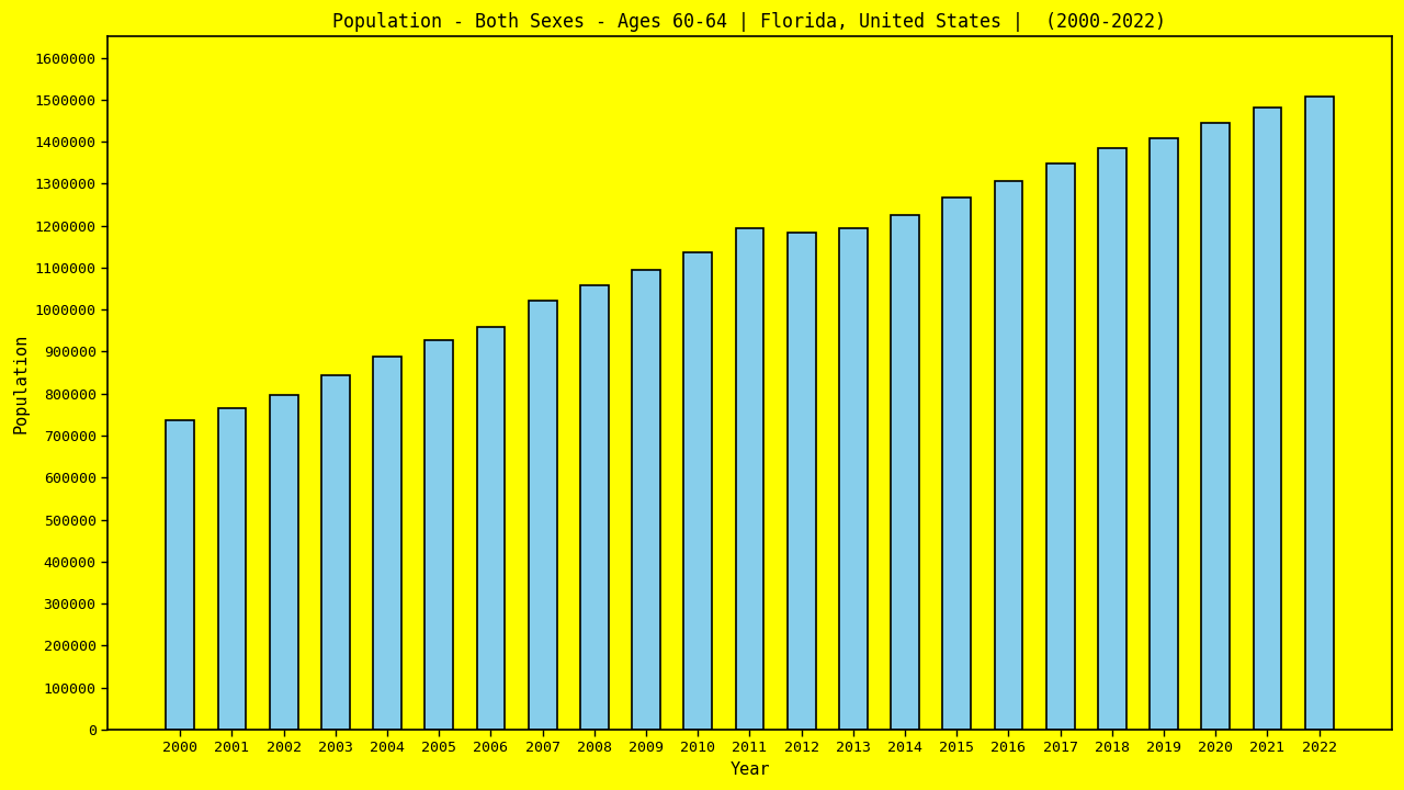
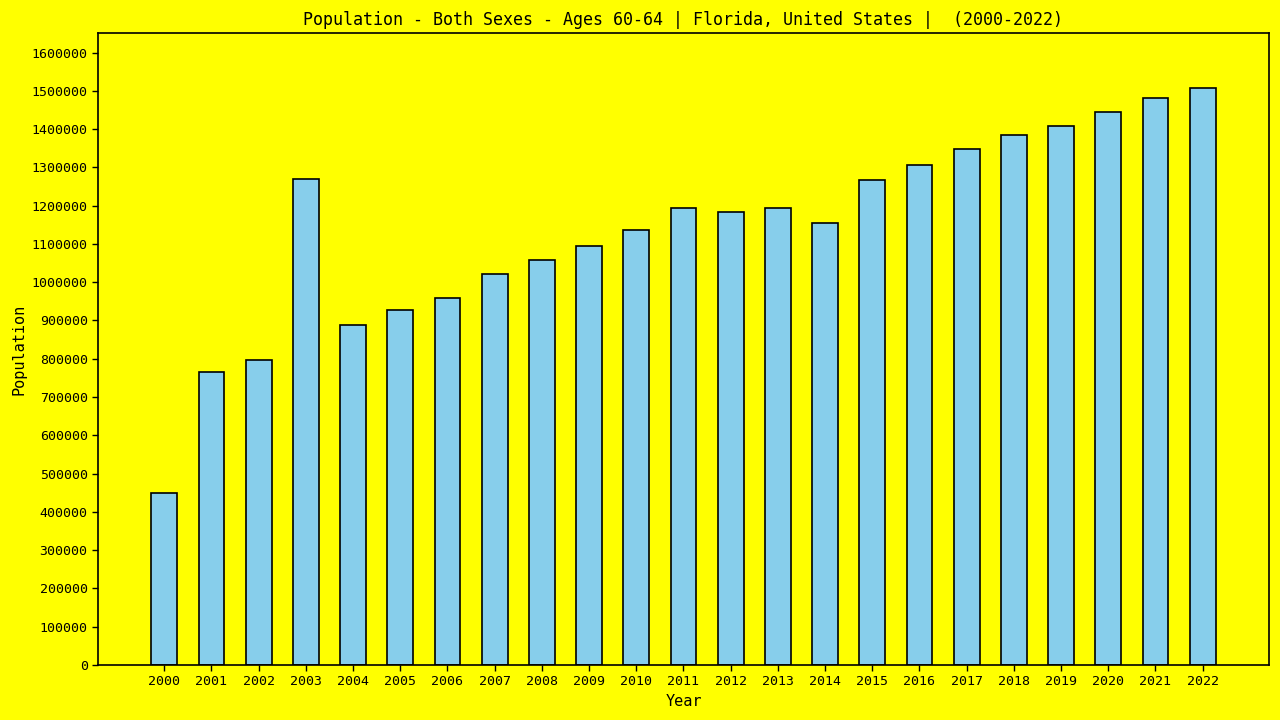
2000: 737000 -> 450000
2003: 843000 -> 1270000
2014: 1226000 -> 1155000
